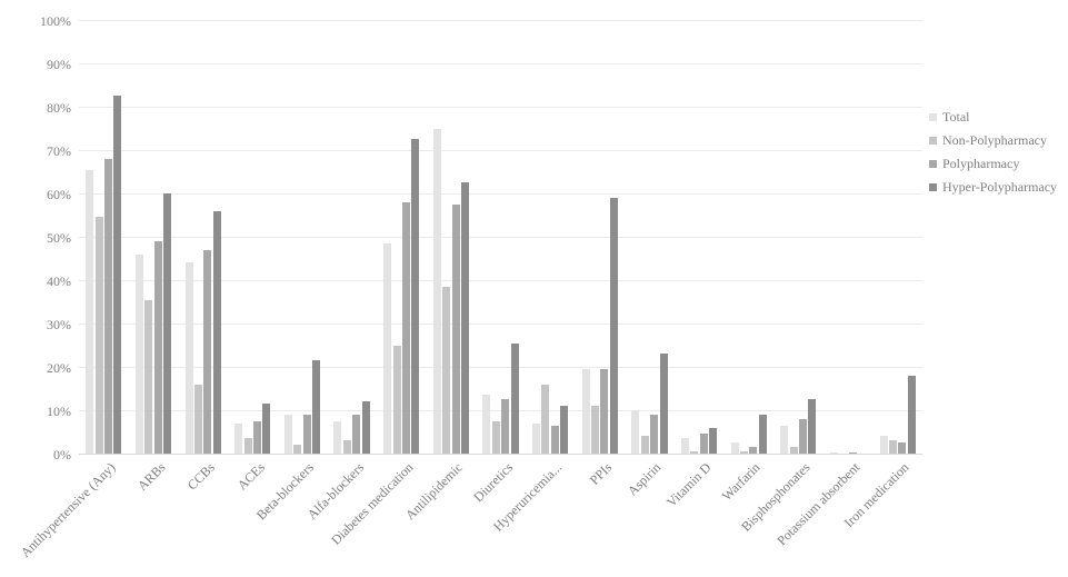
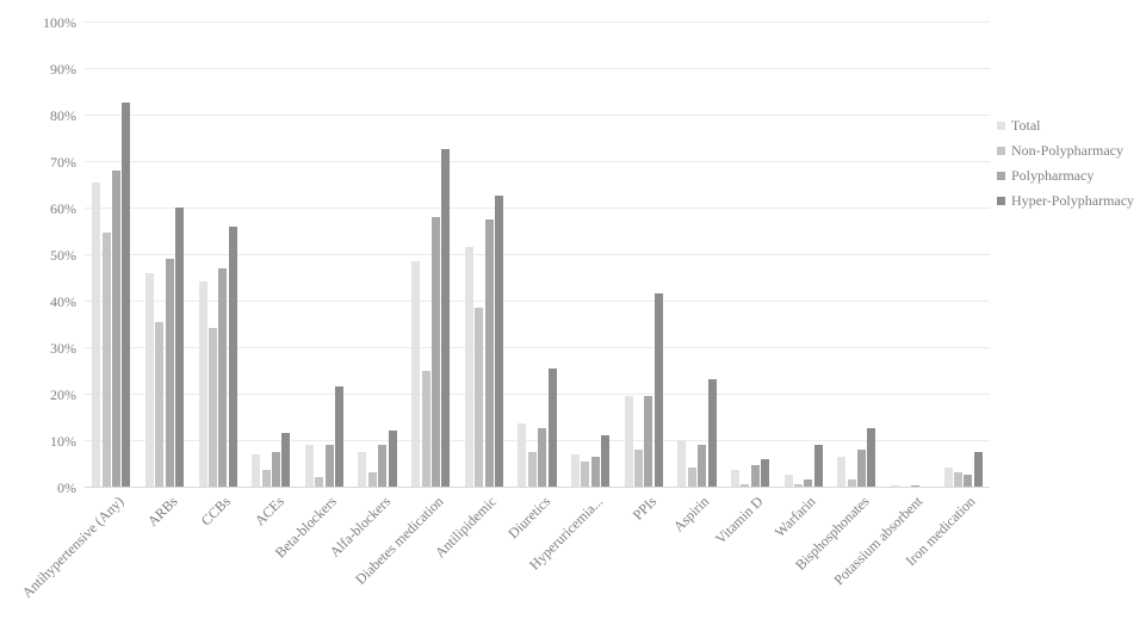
Non-Polypharmacy/CCBs: 16% -> 34%
Total/Antilipidemic: 75% -> 52%
Non-Polypharmacy/Hyperuricemia...: 16% -> 6%
Non-Polypharmacy/PPIs: 11% -> 8%
Hyper-Polypharmacy/PPIs: 59% -> 42%
Hyper-Polypharmacy/Iron medication: 18% -> 8%
